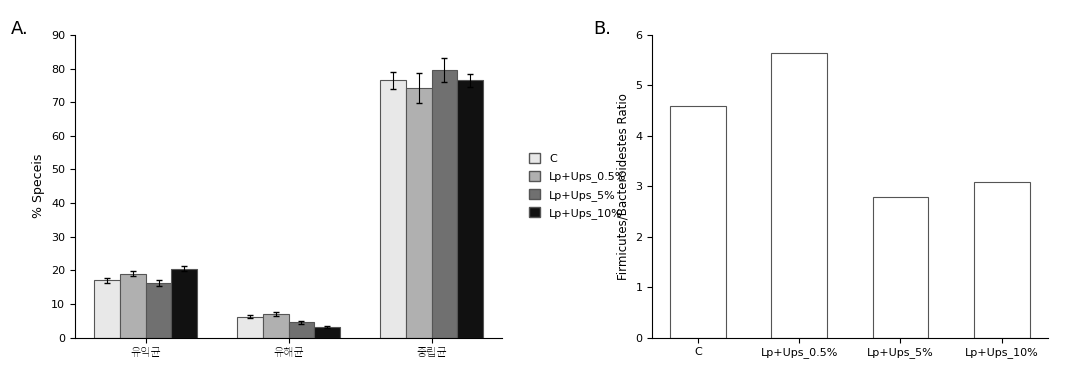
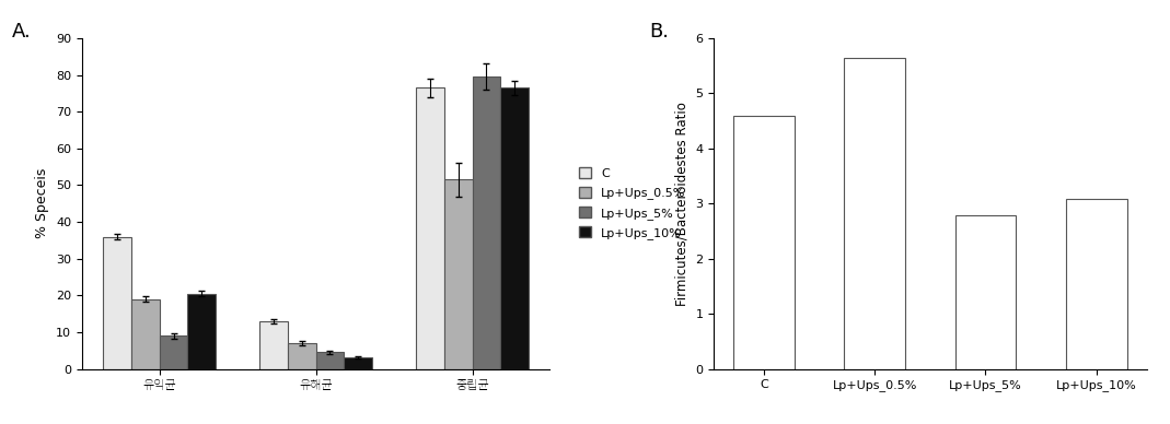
C/유익균: 17.0 -> 36.0
Lp+Ups_5%/유익균: 16.2 -> 9.0
C/유해균: 6.2 -> 13.0
Lp+Ups_0.5%/중립균: 74.2 -> 51.5
